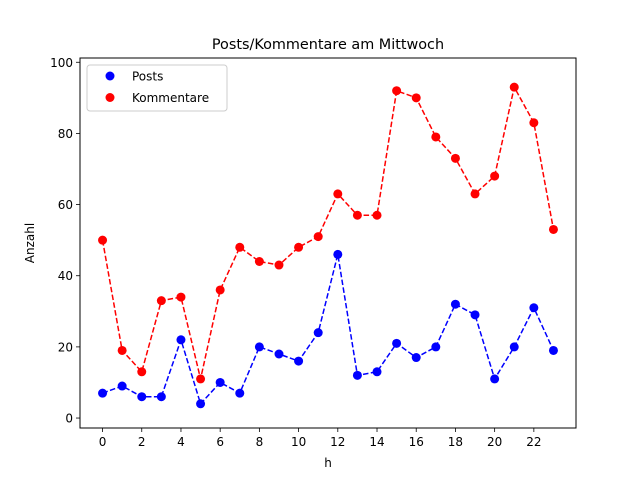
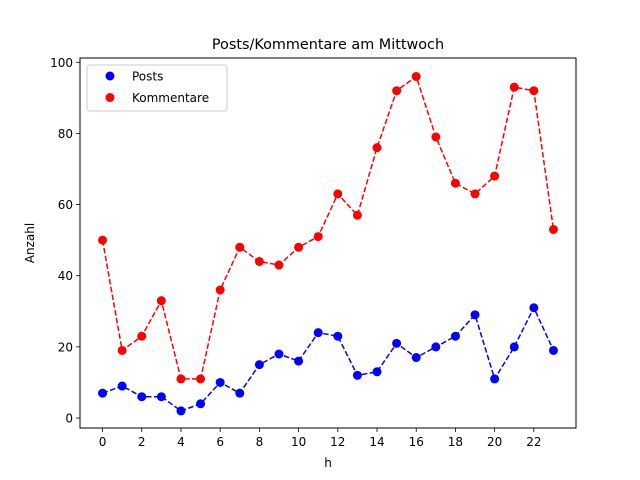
Kommentare/2: 13 -> 23
Posts/4: 22 -> 2
Kommentare/4: 34 -> 11
Posts/8: 20 -> 15
Posts/12: 46 -> 23
Kommentare/14: 57 -> 76
Kommentare/16: 90 -> 96
Posts/18: 32 -> 23
Kommentare/18: 73 -> 66
Kommentare/22: 83 -> 92
